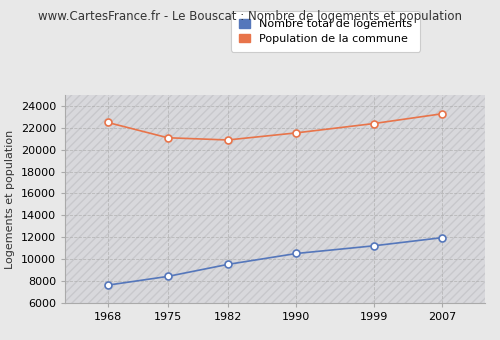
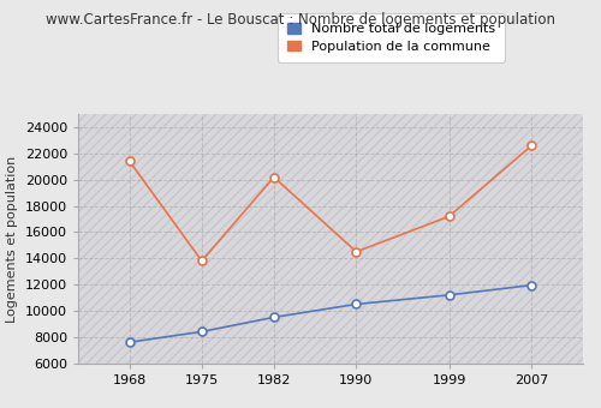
Population de la commune/1968: 22500 -> 21400
Population de la commune/1975: 21100 -> 13800
Population de la commune/1982: 20900 -> 20200
Population de la commune/1990: 21600 -> 14500
Population de la commune/1999: 22400 -> 17200
Population de la commune/2007: 23300 -> 22600
